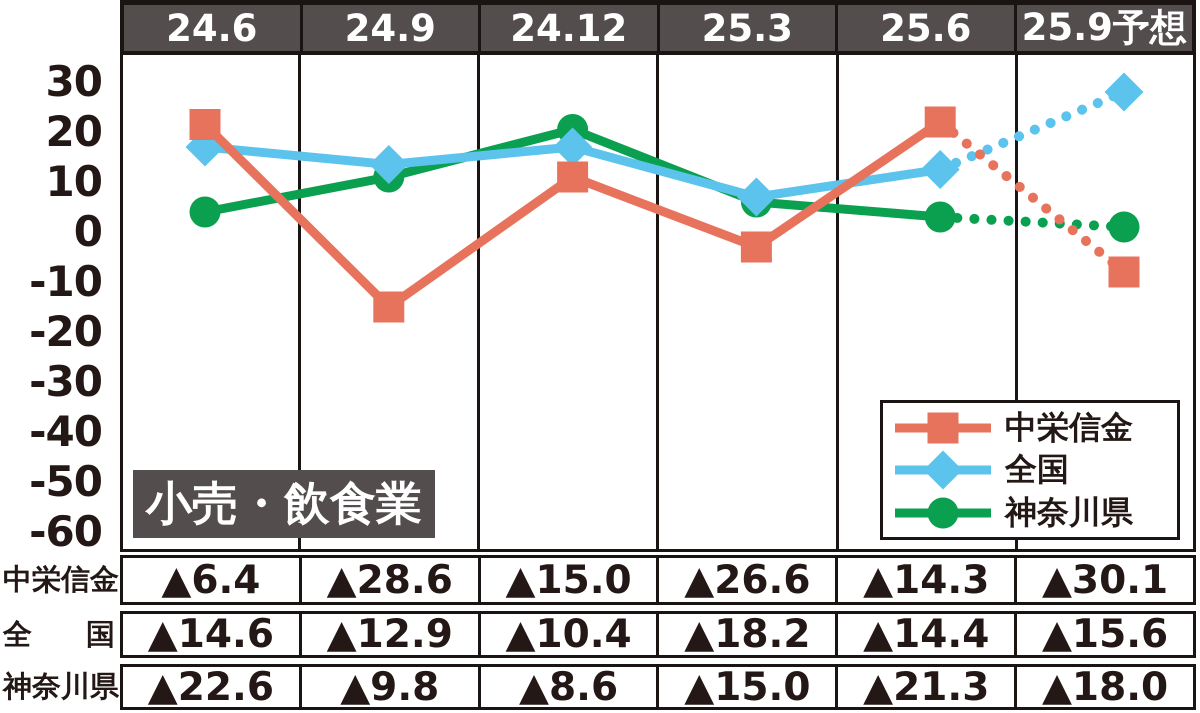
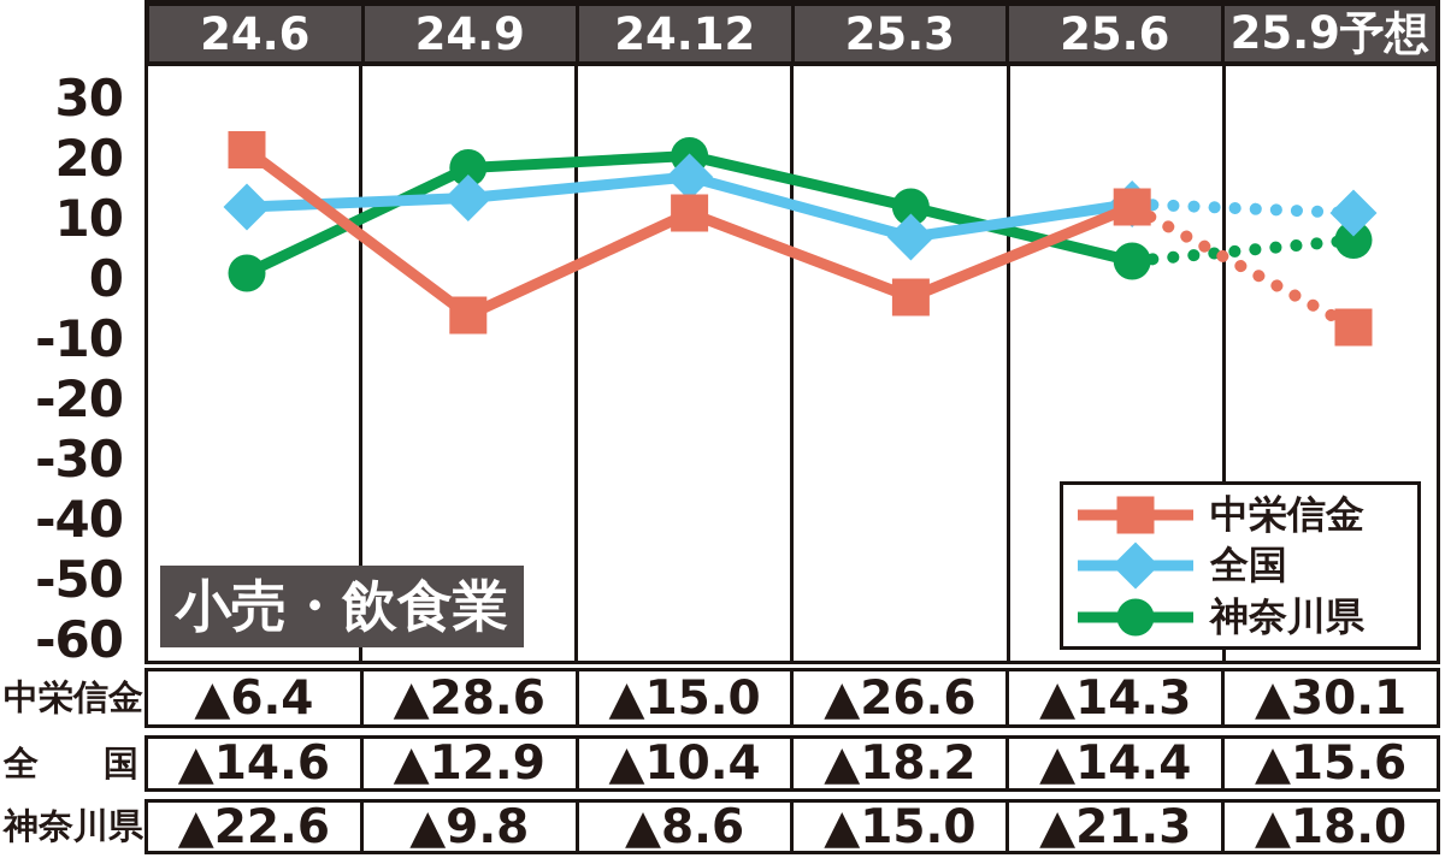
全国/24.6: 17 -> 12
神奈川県/24.6: 4 -> 1
中栄信金/24.9: -15 -> -6
神奈川県/24.9: 11 -> 18
神奈川県/25.3: 6 -> 12
中栄信金/25.6: 22 -> 12
全国/25.9予想: 28 -> 11
神奈川県/25.9予想: 1 -> 6
